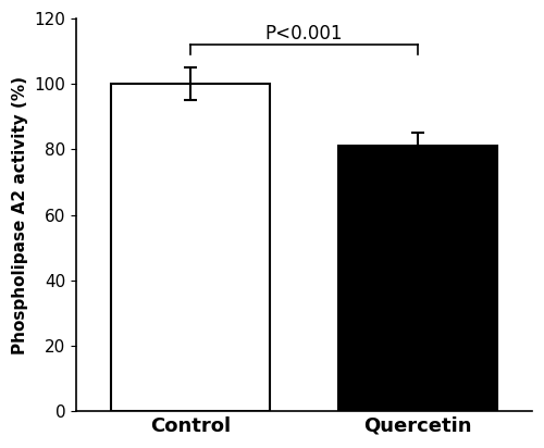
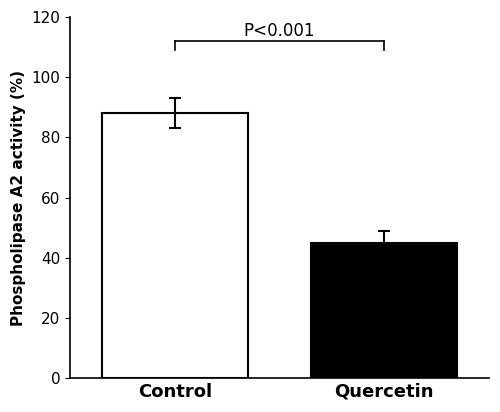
Control: 100 -> 88
Quercetin: 81 -> 45
